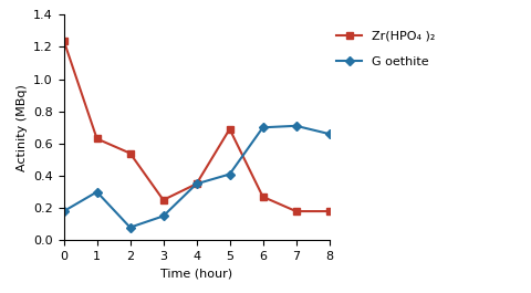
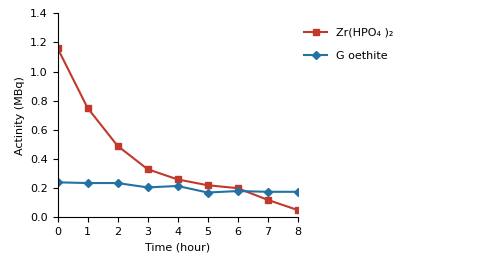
Zr(HPO₄ )₂/0: 1.24 -> 1.16
G oethite/0: 0.18 -> 0.24
Zr(HPO₄ )₂/1: 0.63 -> 0.75
G oethite/1: 0.30 -> 0.23
Zr(HPO₄ )₂/2: 0.54 -> 0.49
G oethite/2: 0.08 -> 0.23
Zr(HPO₄ )₂/3: 0.25 -> 0.33
G oethite/3: 0.15 -> 0.20
Zr(HPO₄ )₂/4: 0.35 -> 0.26
G oethite/4: 0.35 -> 0.21
Zr(HPO₄ )₂/5: 0.69 -> 0.22
G oethite/5: 0.41 -> 0.17
Zr(HPO₄ )₂/6: 0.27 -> 0.20
G oethite/6: 0.70 -> 0.18
Zr(HPO₄ )₂/7: 0.18 -> 0.12
G oethite/7: 0.71 -> 0.17
Zr(HPO₄ )₂/8: 0.18 -> 0.05
G oethite/8: 0.66 -> 0.17
